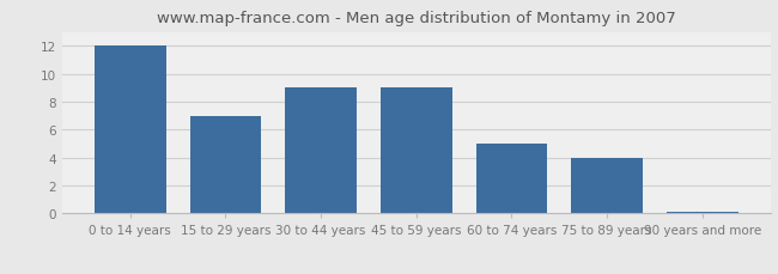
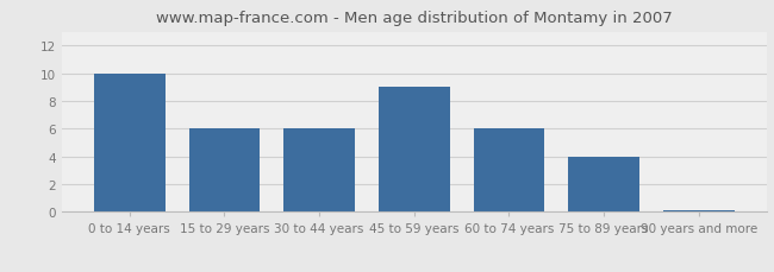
0 to 14 years: 12.0 -> 10.0
15 to 29 years: 7.0 -> 6.0
30 to 44 years: 9.0 -> 6.0
60 to 74 years: 5.0 -> 6.0
